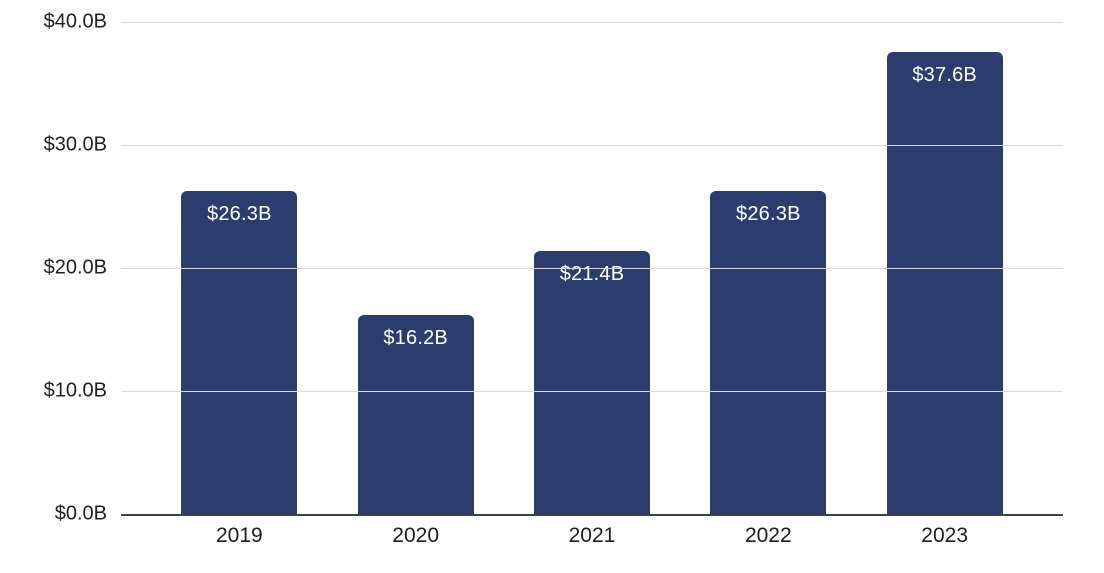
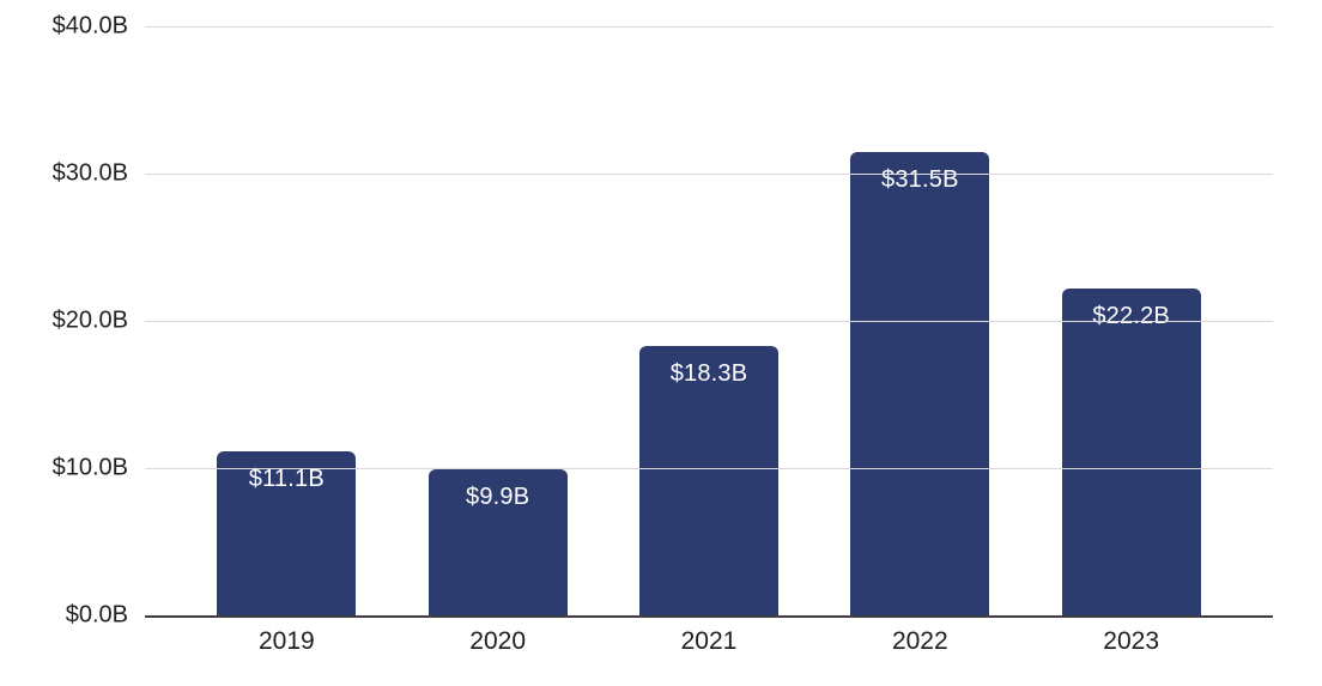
2019: $26.3B -> $11.1B
2020: $16.2B -> $9.9B
2021: $21.4B -> $18.3B
2022: $26.3B -> $31.5B
2023: $37.6B -> $22.2B
